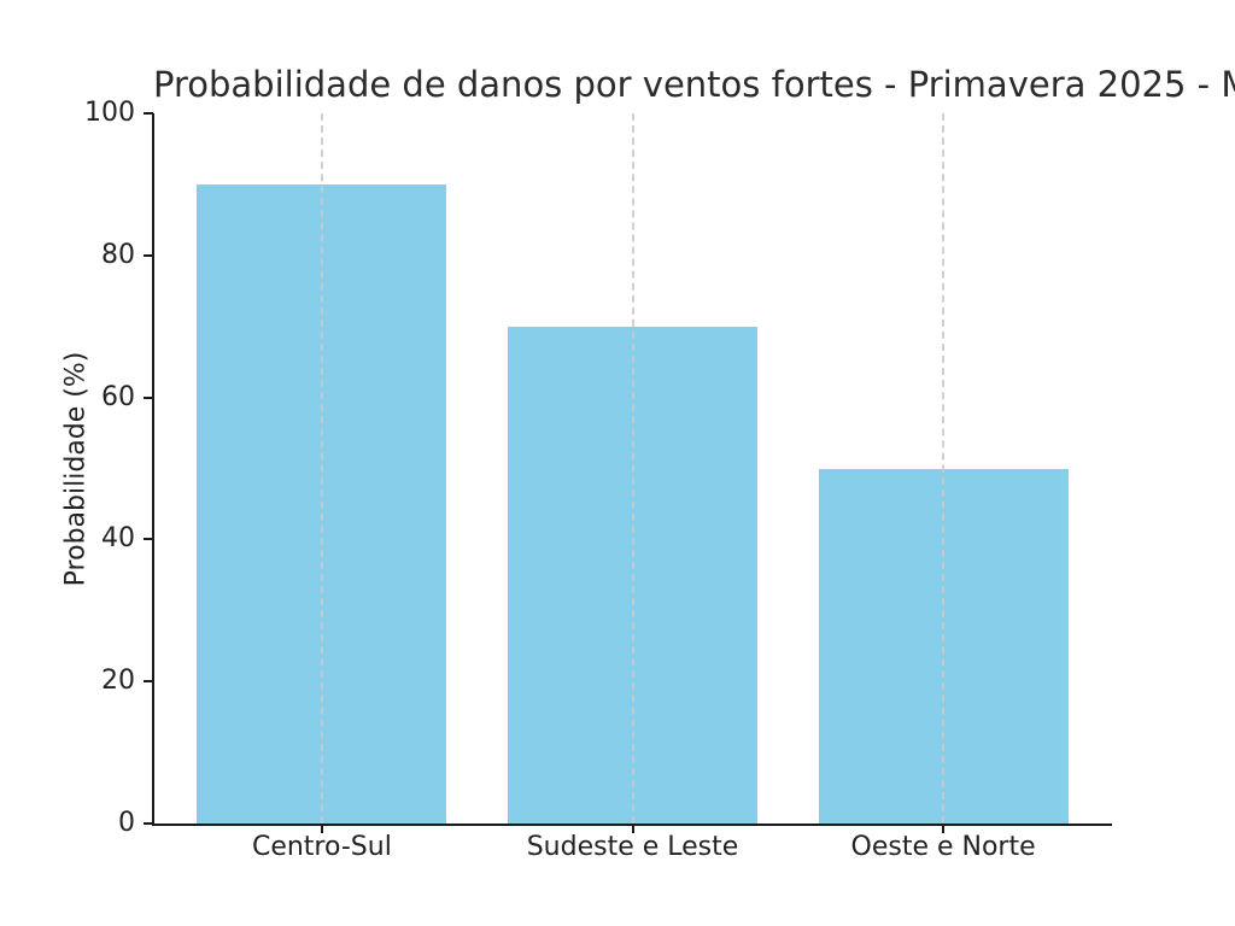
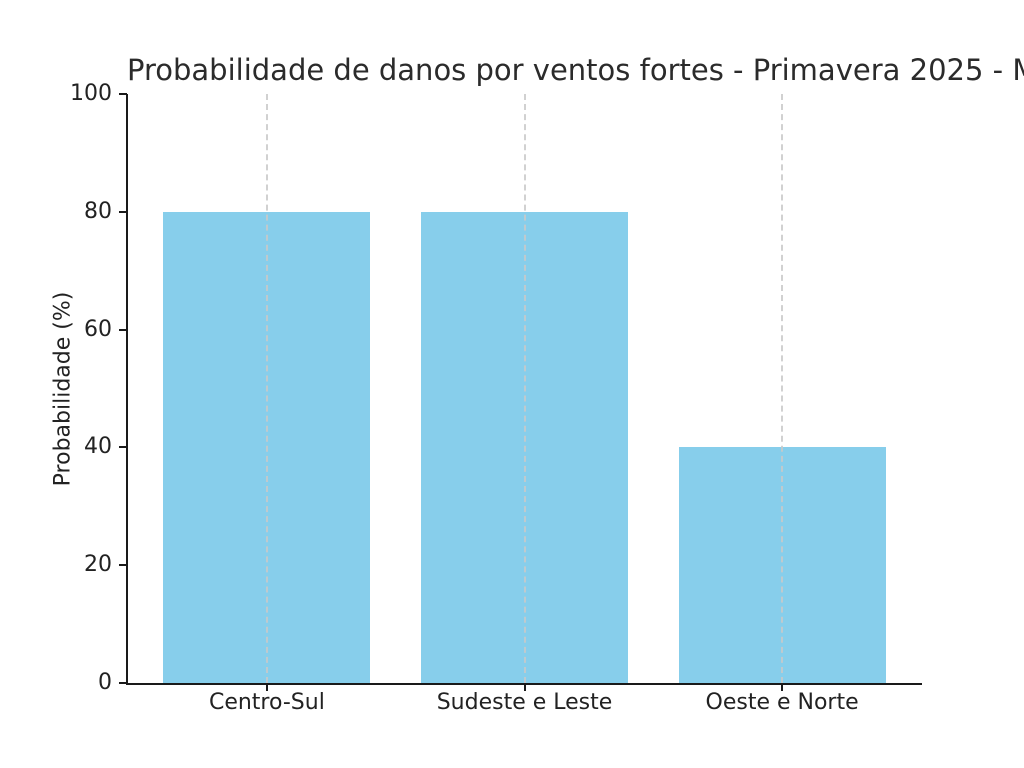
Centro-Sul: 90 -> 80
Sudeste e Leste: 70 -> 80
Oeste e Norte: 50 -> 40
